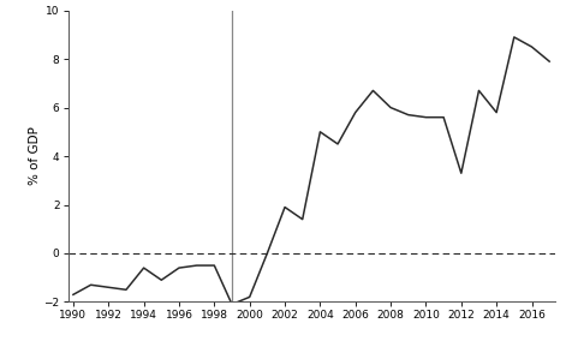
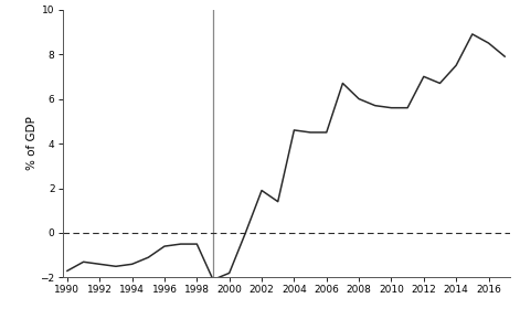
1994: -0.6 -> -1.4
2004: 5.0 -> 4.6
2006: 5.8 -> 4.5
2012: 3.3 -> 7.0
2014: 5.8 -> 7.5
